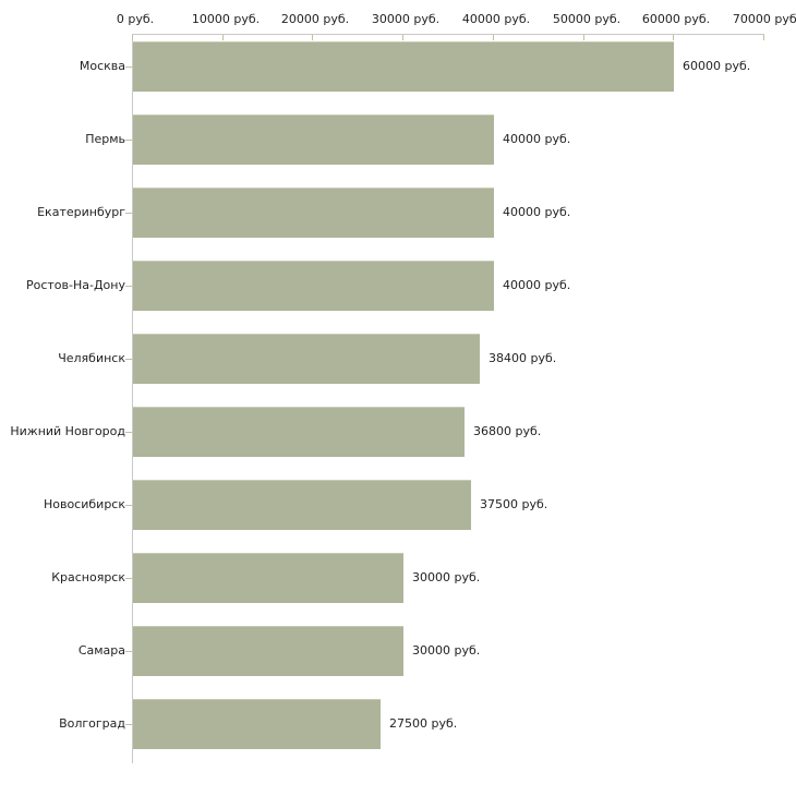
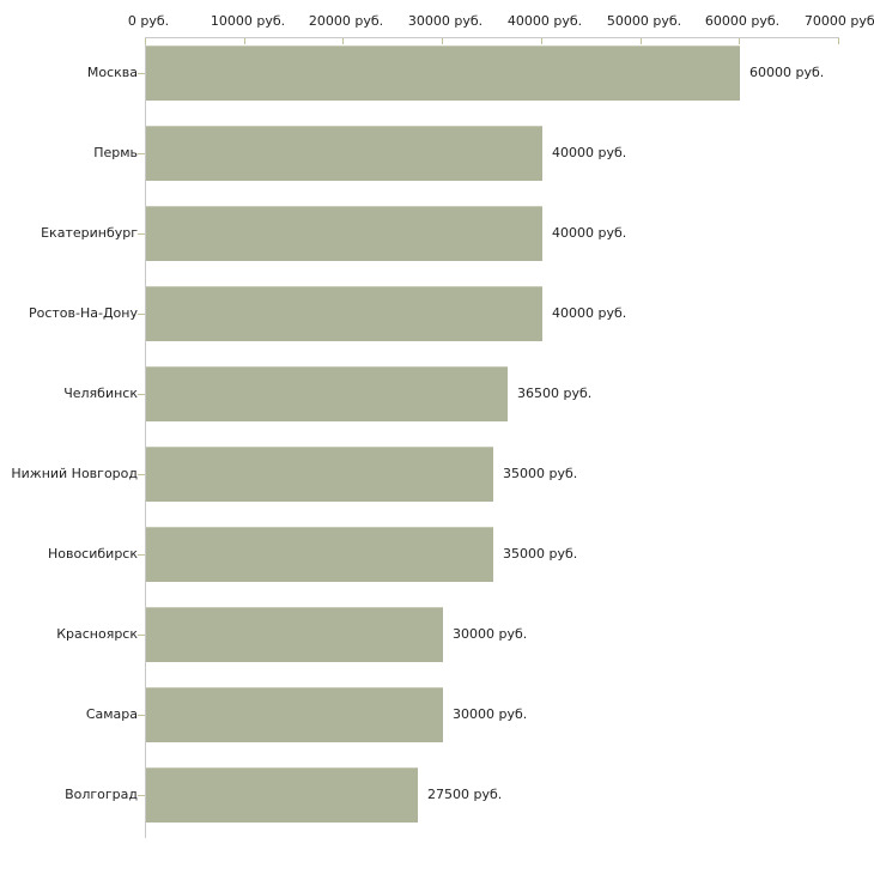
Челябинск: 38400 -> 36500
Нижний Новгород: 36800 -> 35000
Новосибирск: 37500 -> 35000
